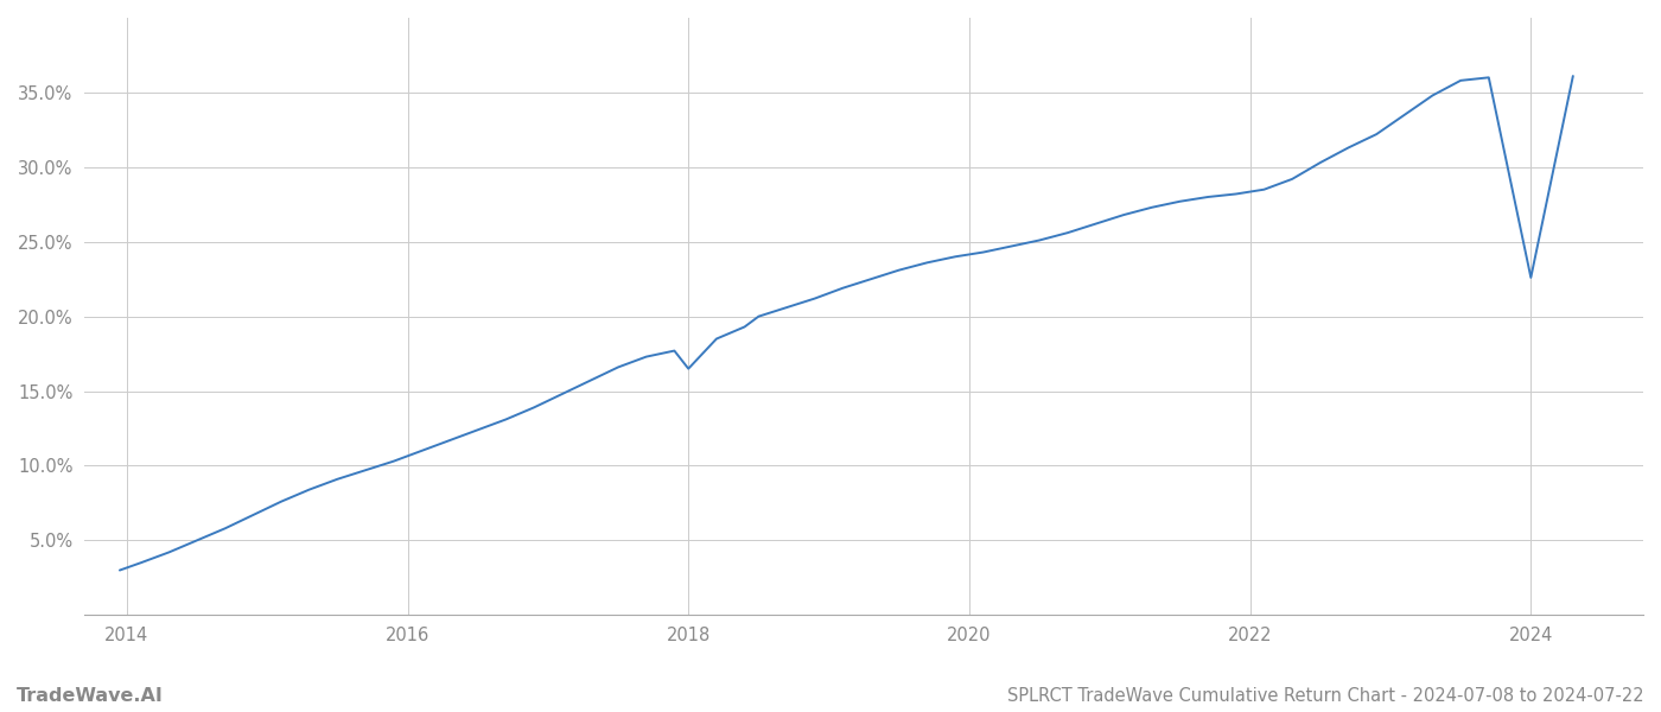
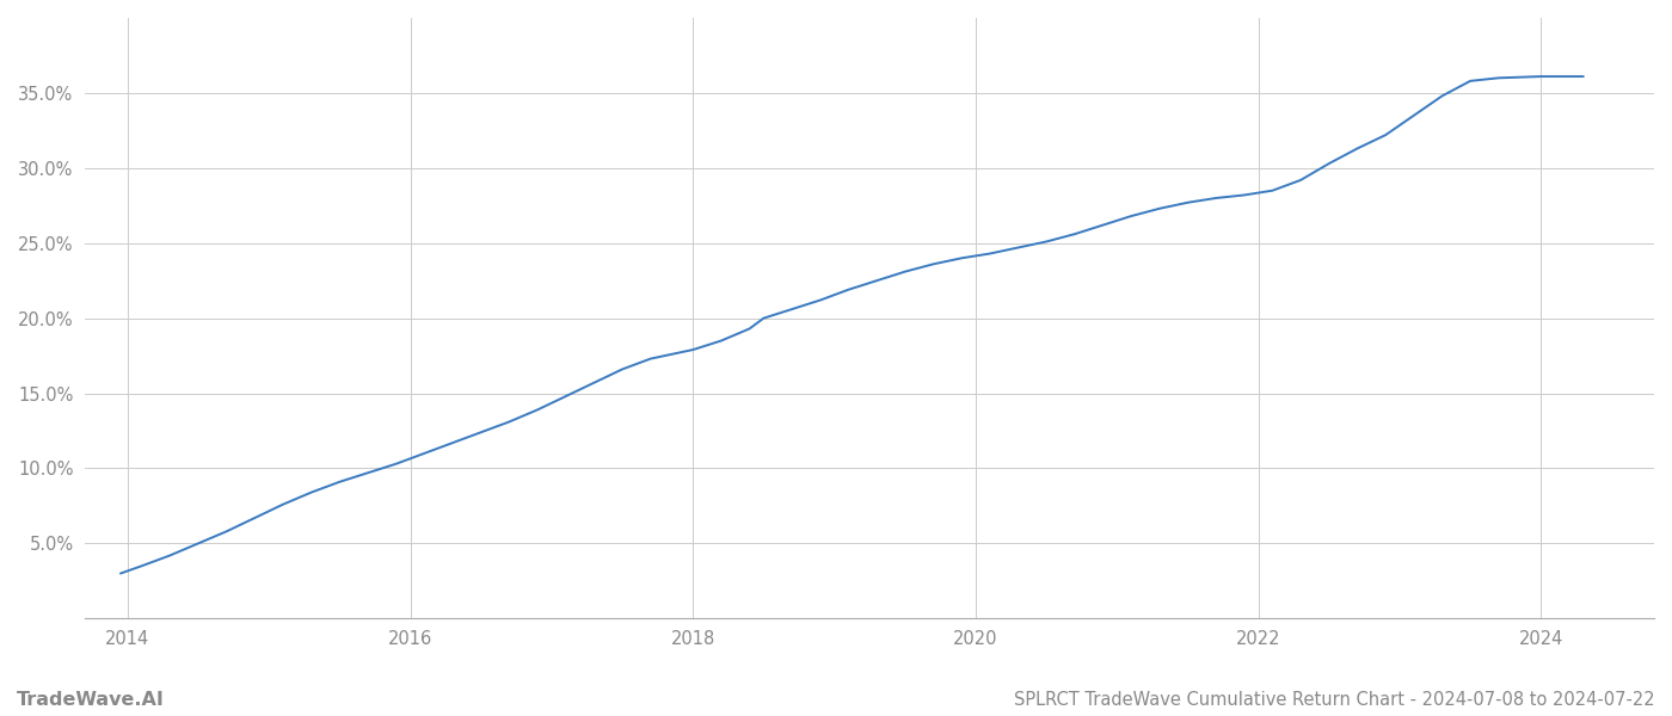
2018: 16.5% -> 17.9%
2024: 22.6% -> 36.1%
